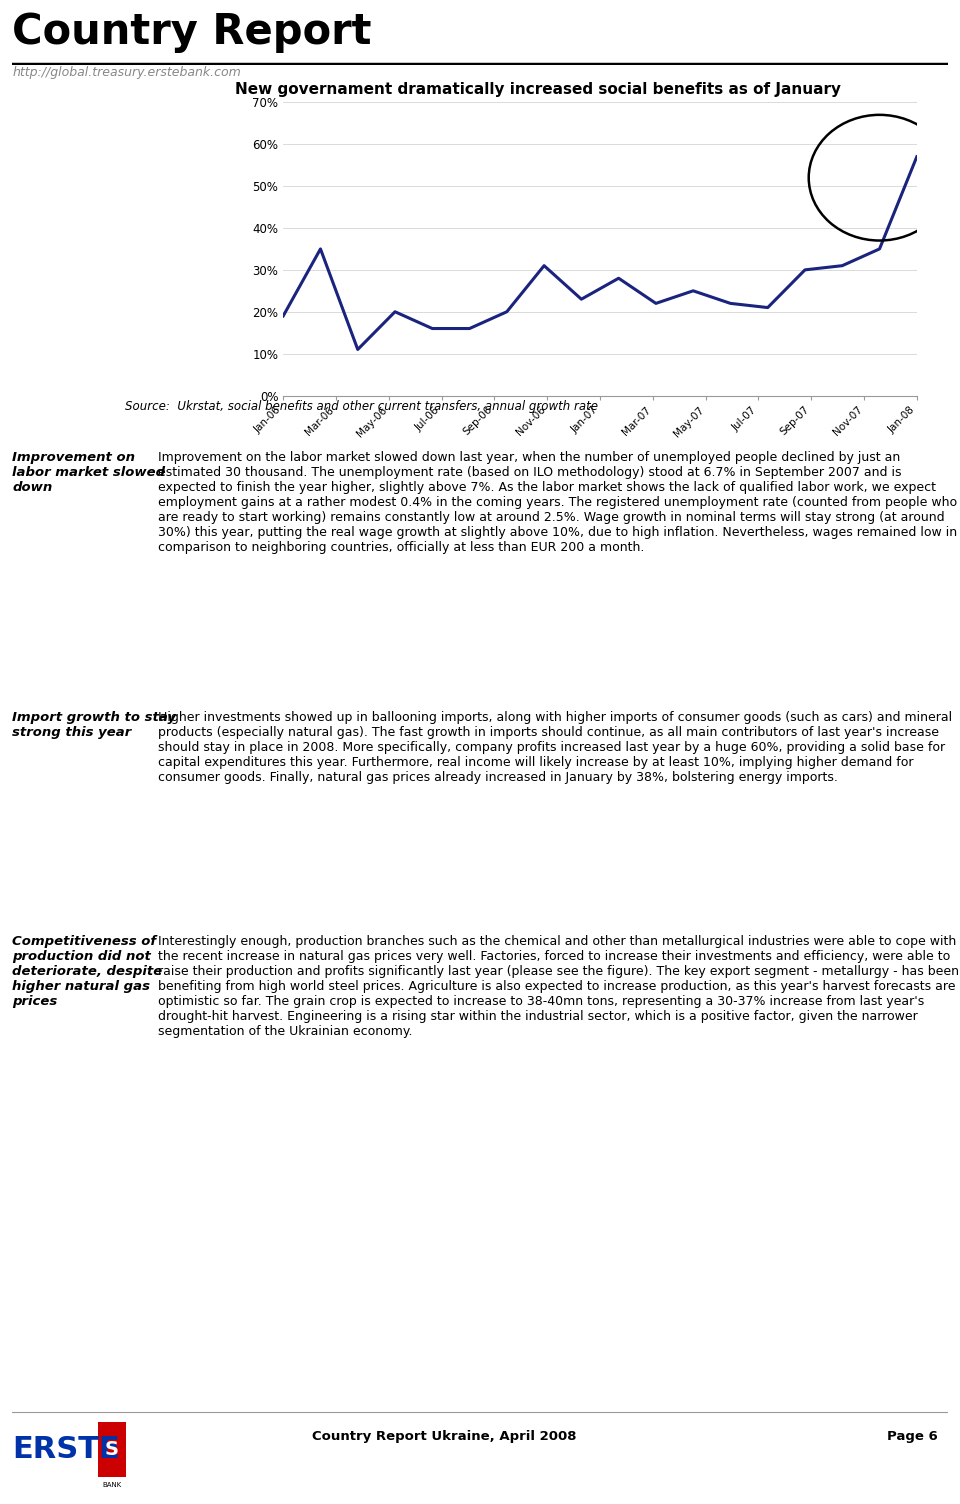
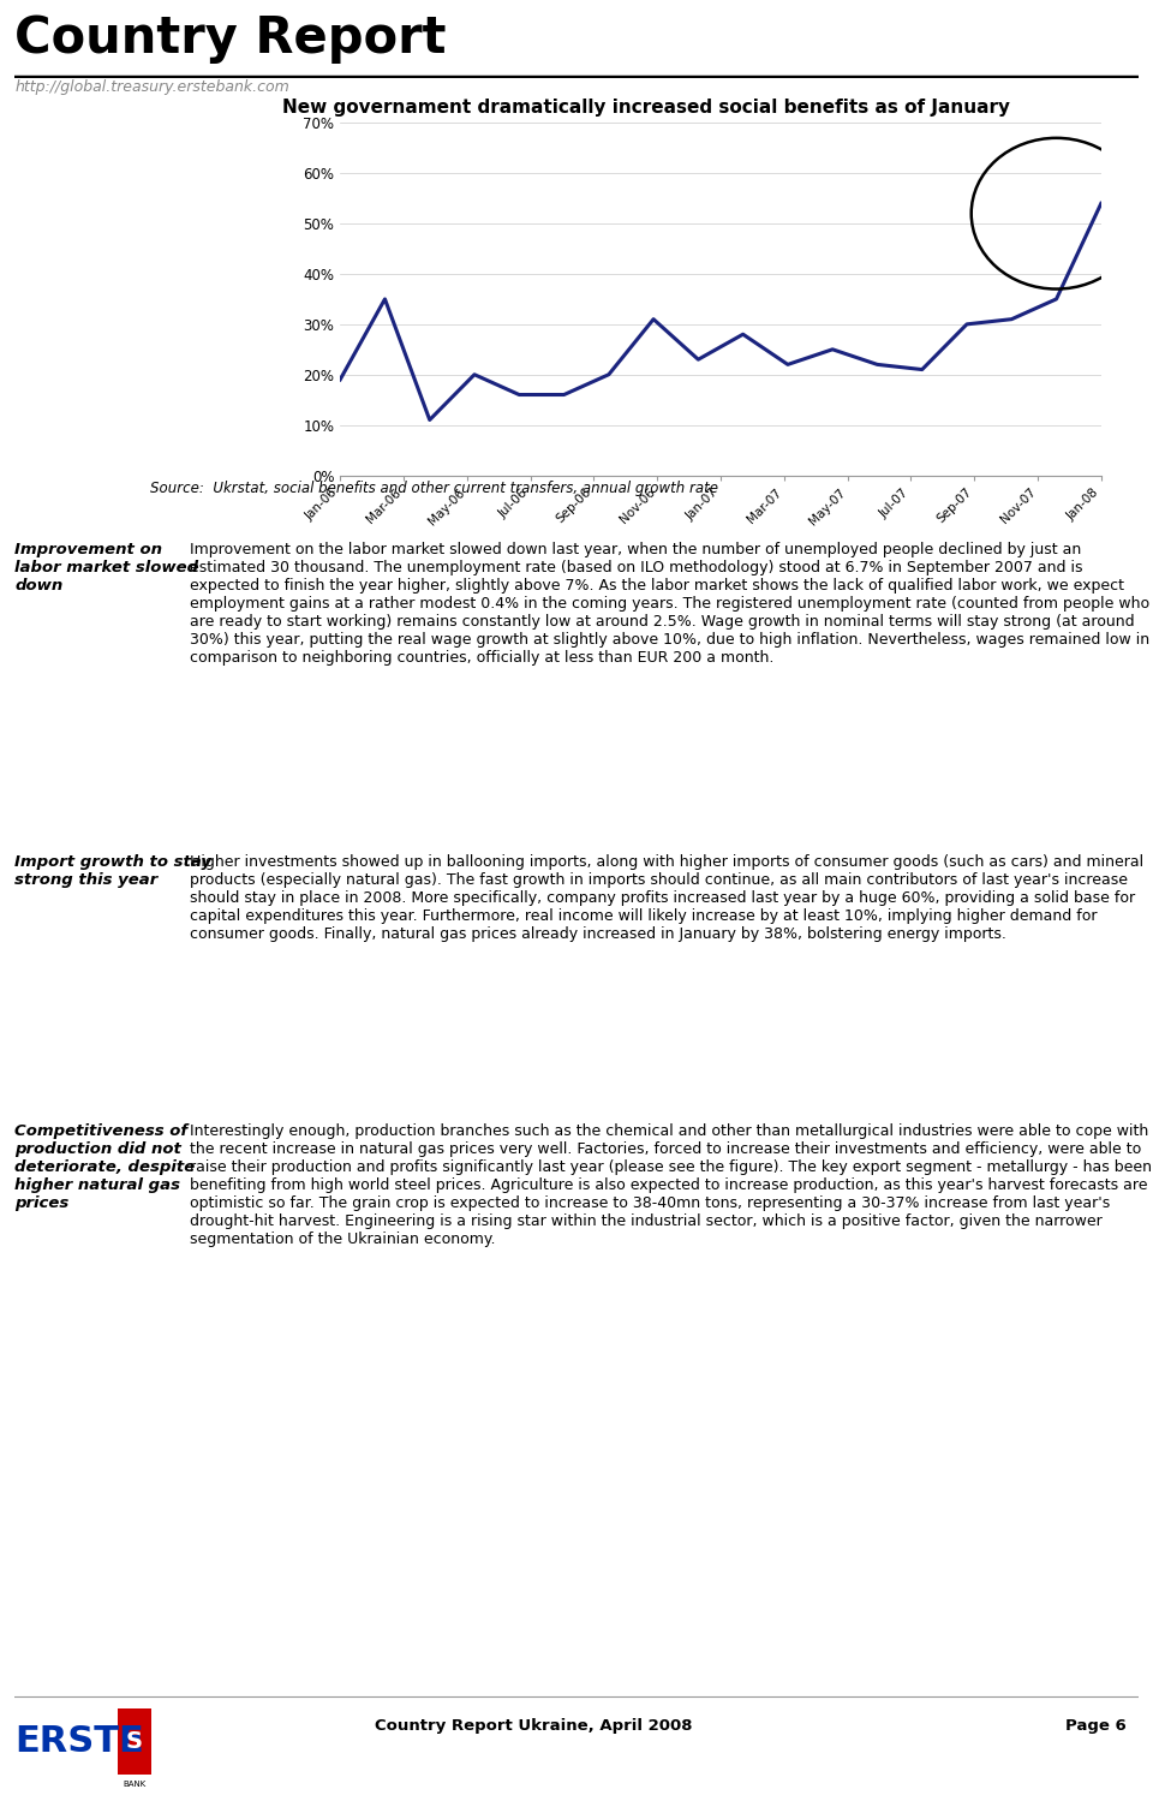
Jan-08: 57% -> 54%
